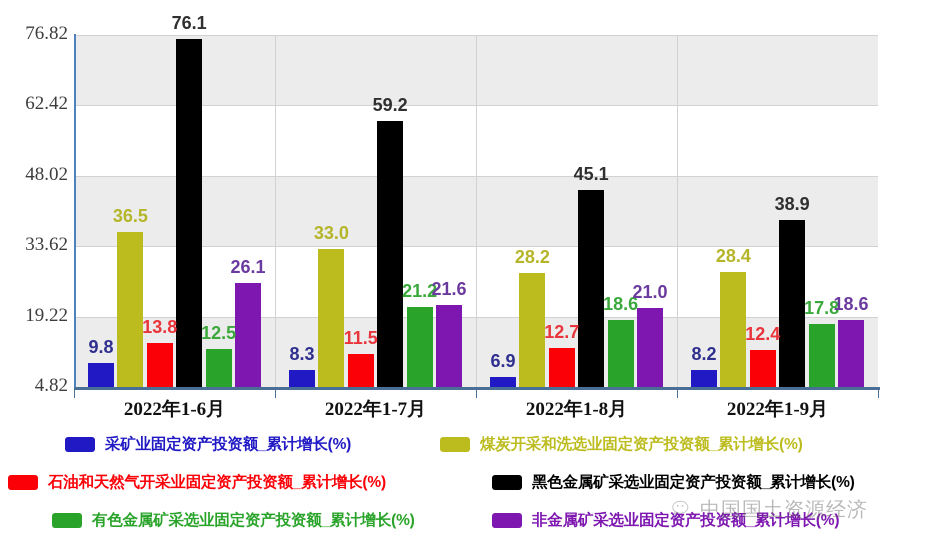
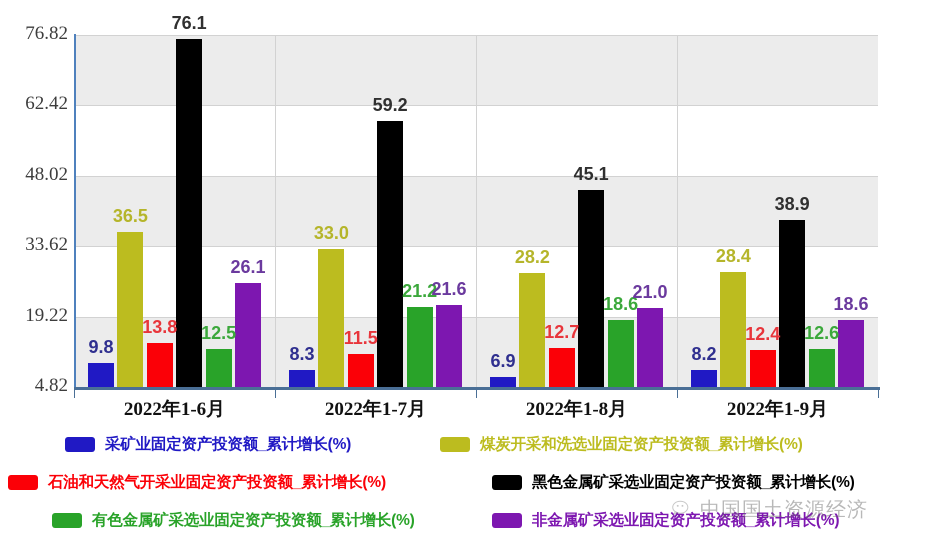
有色金属矿采选业固定资产投资额_累计增长(%)/2022年1-9月: 17.8 -> 12.6
